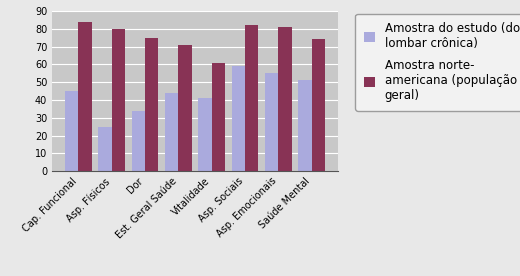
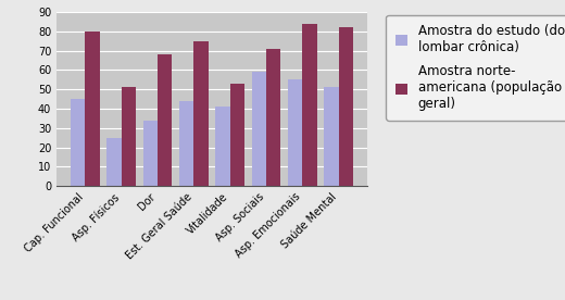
Amostra norte- americana (população geral)/Cap. Funcional: 84 -> 80
Amostra norte- americana (população geral)/Asp. Físicos: 80 -> 51
Amostra norte- americana (população geral)/Dor: 75 -> 68
Amostra norte- americana (população geral)/Est. Geral Saúde: 71 -> 75
Amostra norte- americana (população geral)/Vitalidade: 61 -> 53
Amostra norte- americana (população geral)/Asp. Sociais: 82 -> 71
Amostra norte- americana (população geral)/Asp. Emocionais: 81 -> 84
Amostra norte- americana (população geral)/Saúde Mental: 74 -> 82
